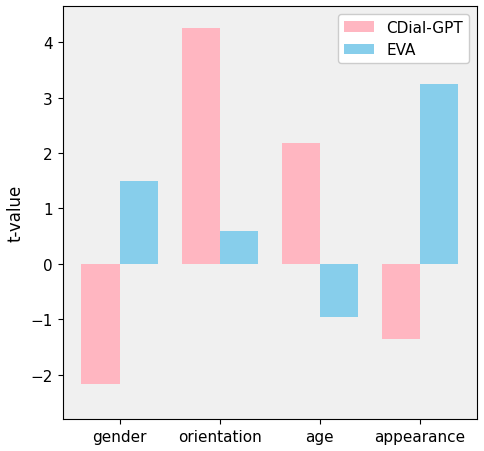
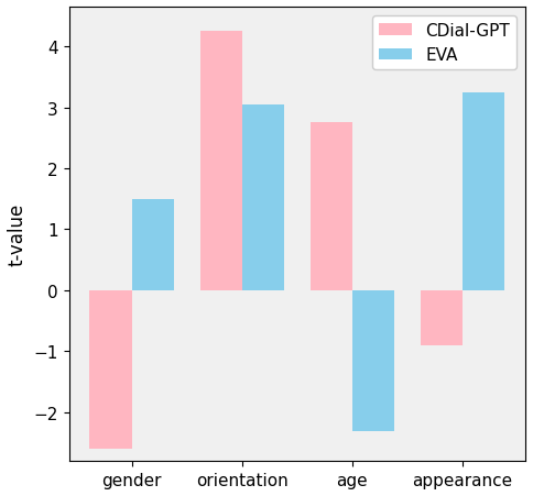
CDial-GPT/gender: -2.16 -> -2.60
EVA/orientation: 0.60 -> 3.05
CDial-GPT/age: 2.18 -> 2.75
EVA/age: -0.96 -> -2.30
CDial-GPT/appearance: -1.36 -> -0.90
